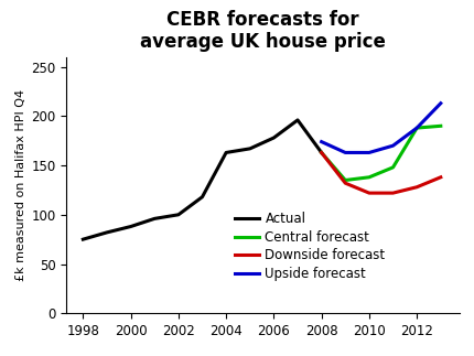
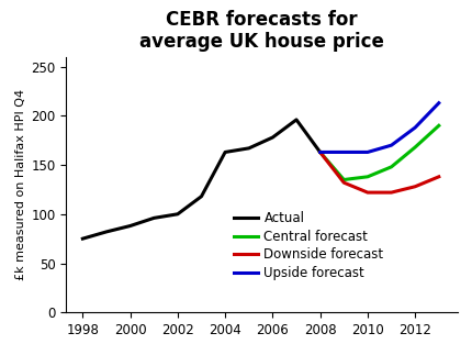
Upside forecast/2008: 174 -> 163
Central forecast/2012: 188 -> 168
